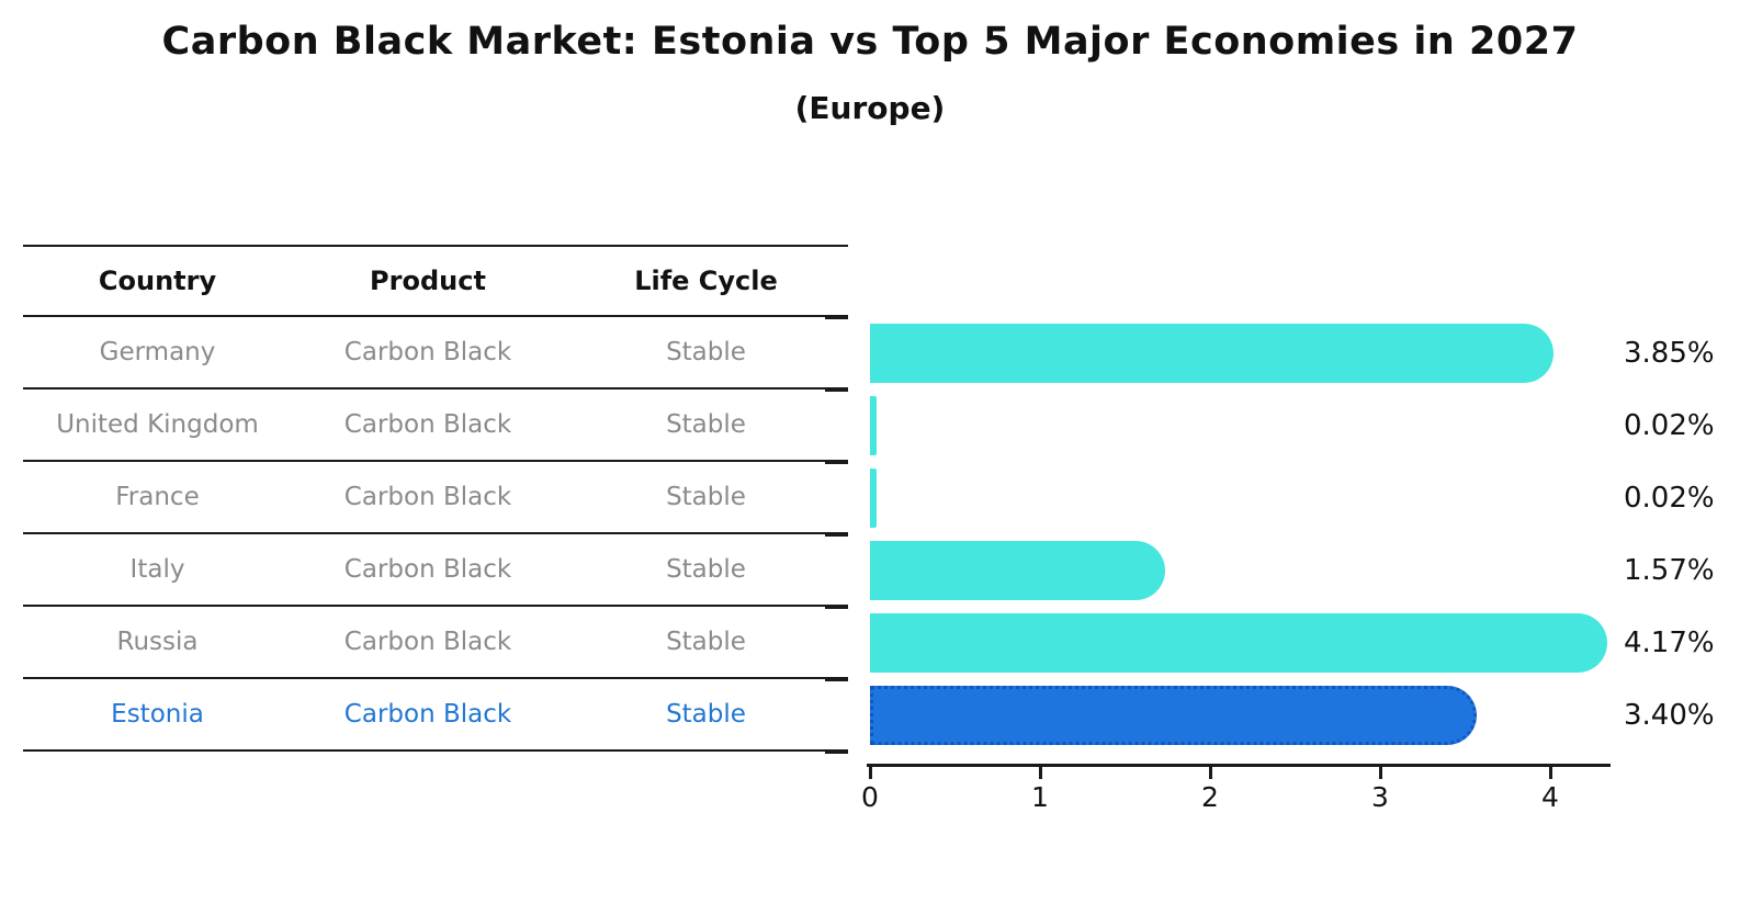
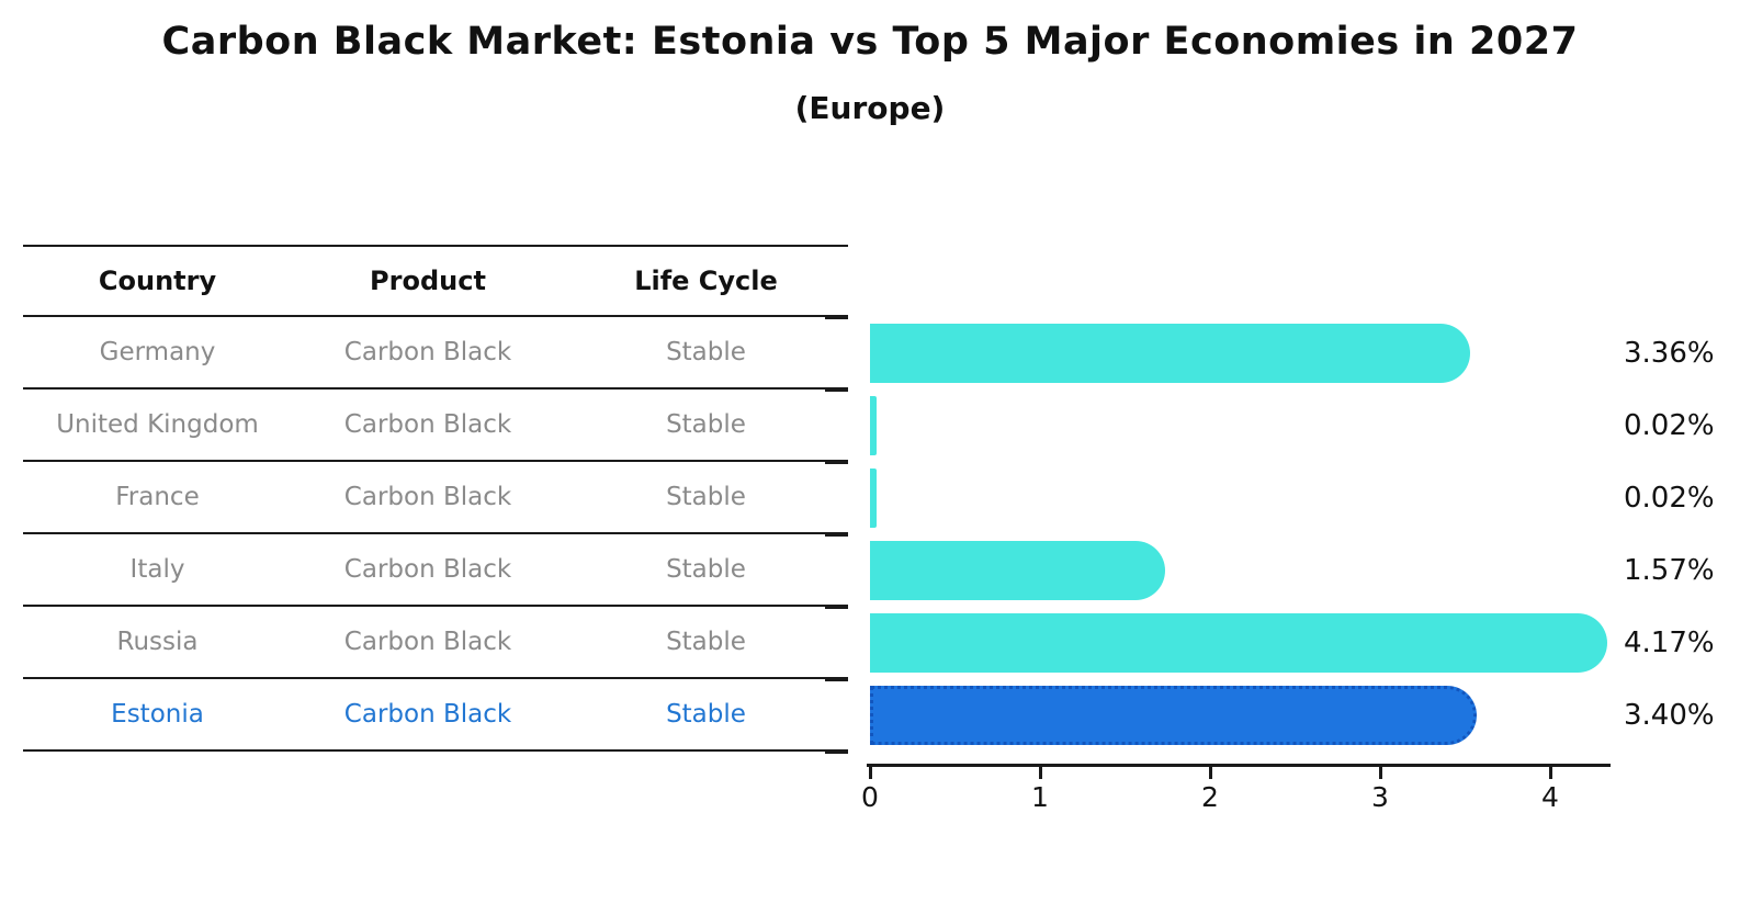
Germany: 3.85% -> 3.36%
